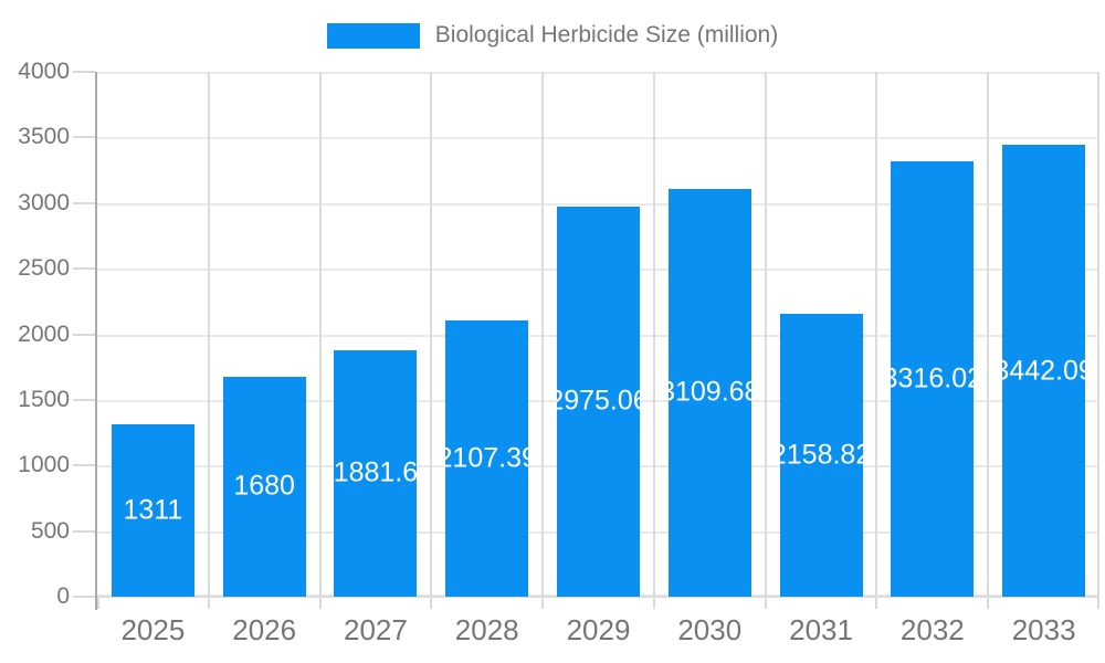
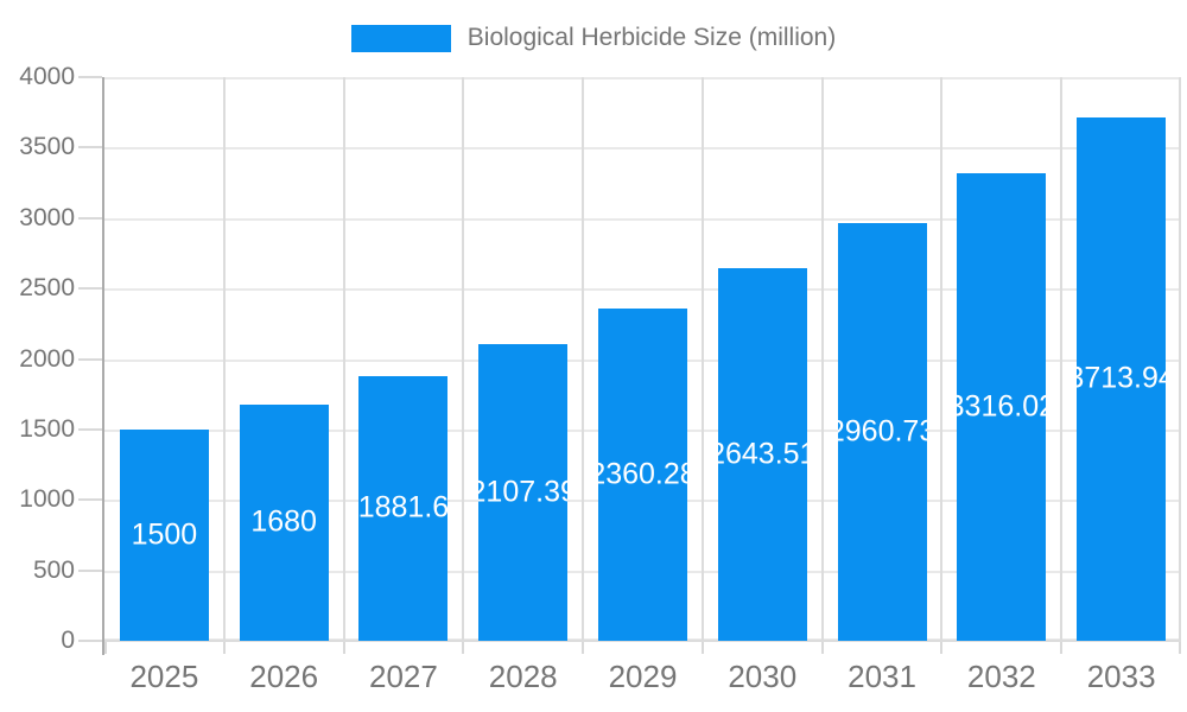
2025: 1311 -> 1500
2029: 2975.06 -> 2360.28
2030: 3109.68 -> 2643.51
2031: 2158.82 -> 2960.73
2033: 3442.09 -> 3713.94
